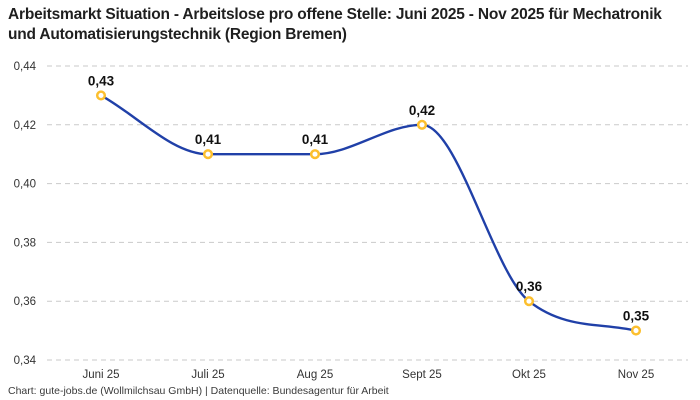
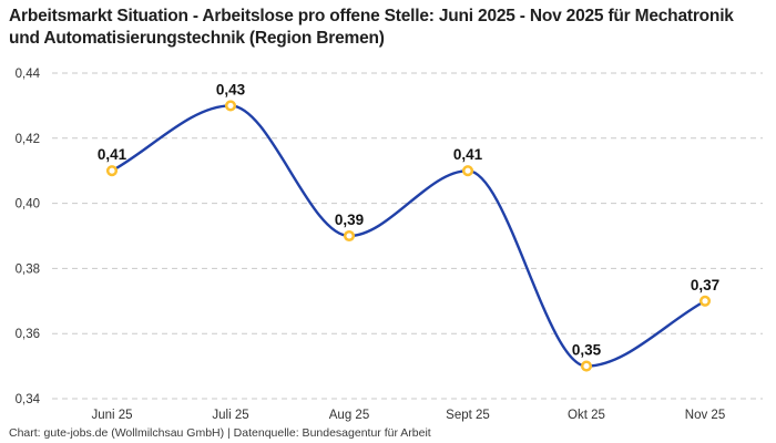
Juni 25: 0,43 -> 0,41
Juli 25: 0,41 -> 0,43
Aug 25: 0,41 -> 0,39
Sept 25: 0,42 -> 0,41
Okt 25: 0,36 -> 0,35
Nov 25: 0,35 -> 0,37
